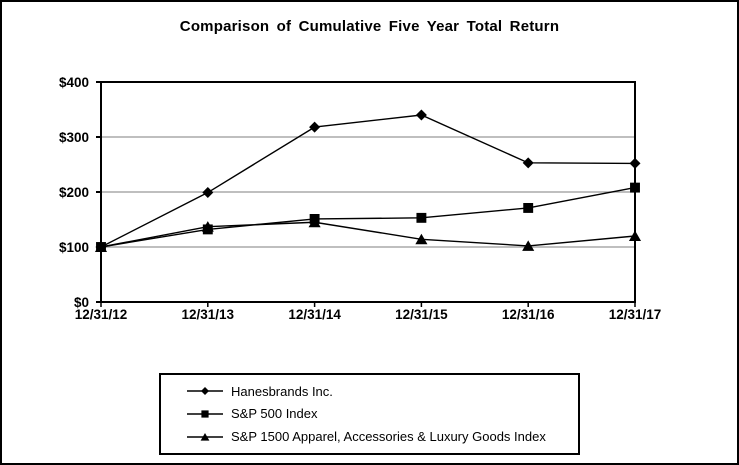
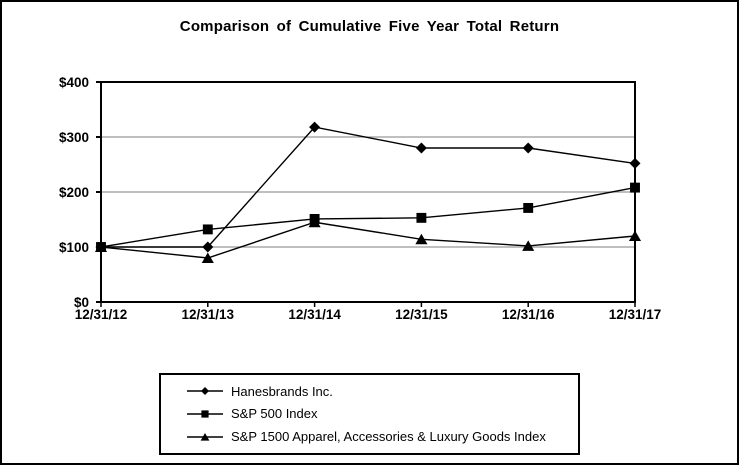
Hanesbrands Inc./12/31/13: $200 -> $100
S&P 1500 Apparel, Accessories & Luxury Goods Index/12/31/13: $140 -> $80
Hanesbrands Inc./12/31/15: $340 -> $280
Hanesbrands Inc./12/31/16: $250 -> $280
